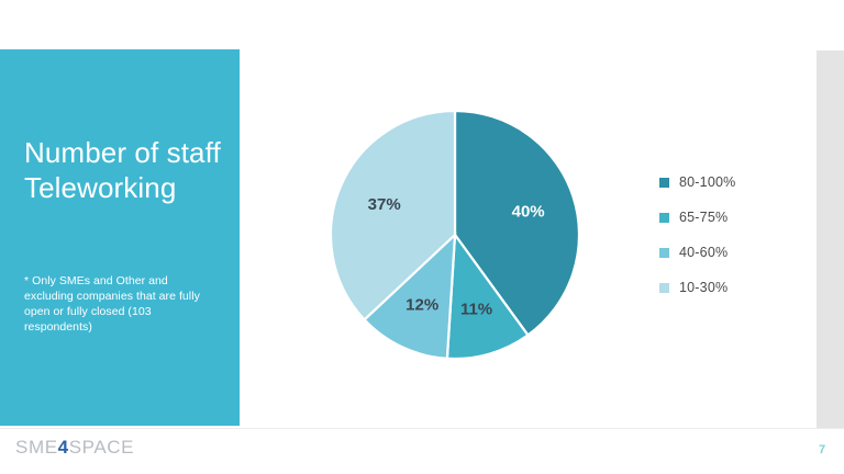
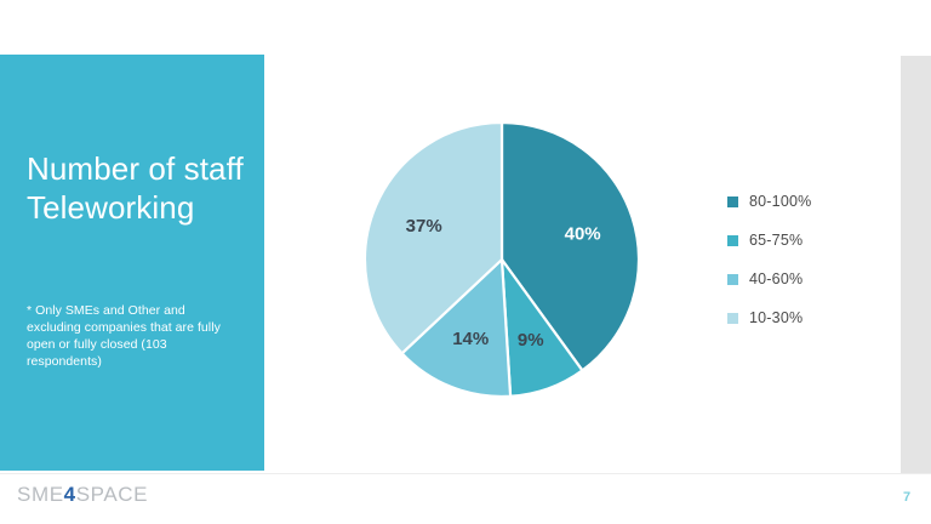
65-75%: 11% -> 9%
40-60%: 12% -> 14%
